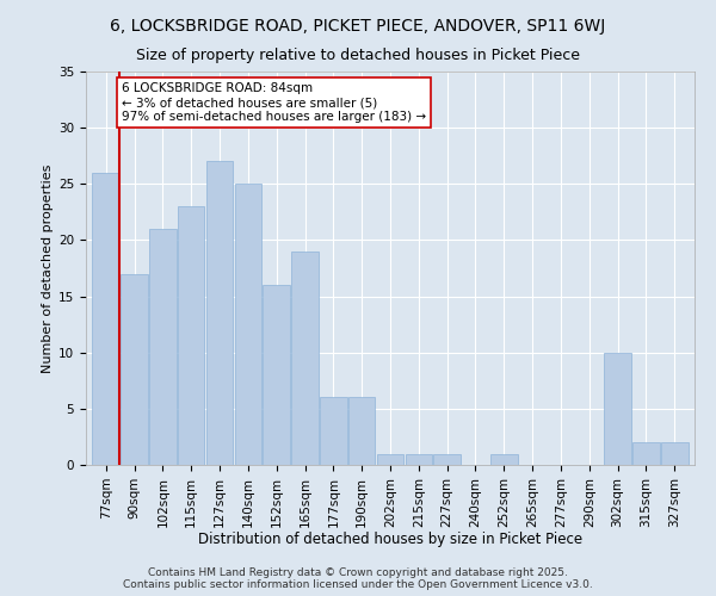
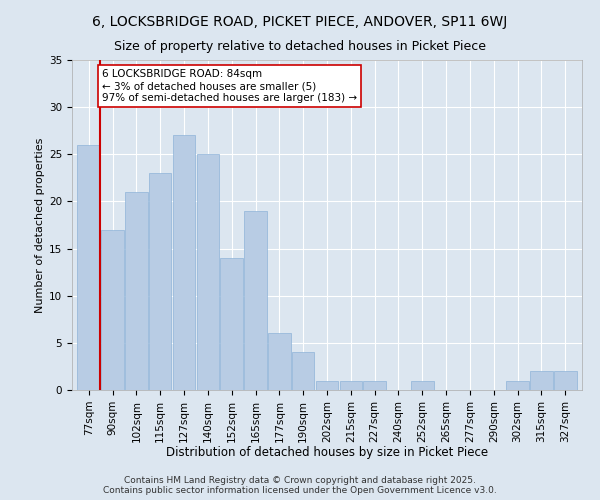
152sqm: 16 -> 14
190sqm: 6 -> 4
302sqm: 10 -> 1
